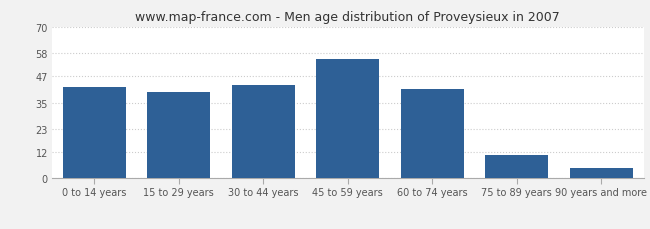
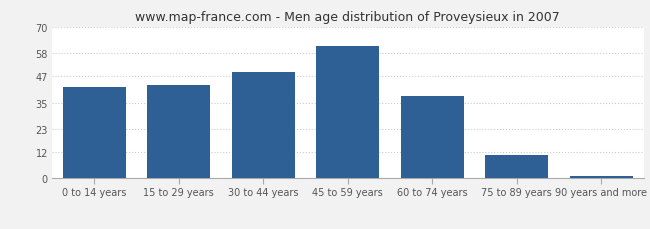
15 to 29 years: 40 -> 43
30 to 44 years: 43 -> 49
45 to 59 years: 55 -> 61
60 to 74 years: 41 -> 38
90 years and more: 5 -> 1
